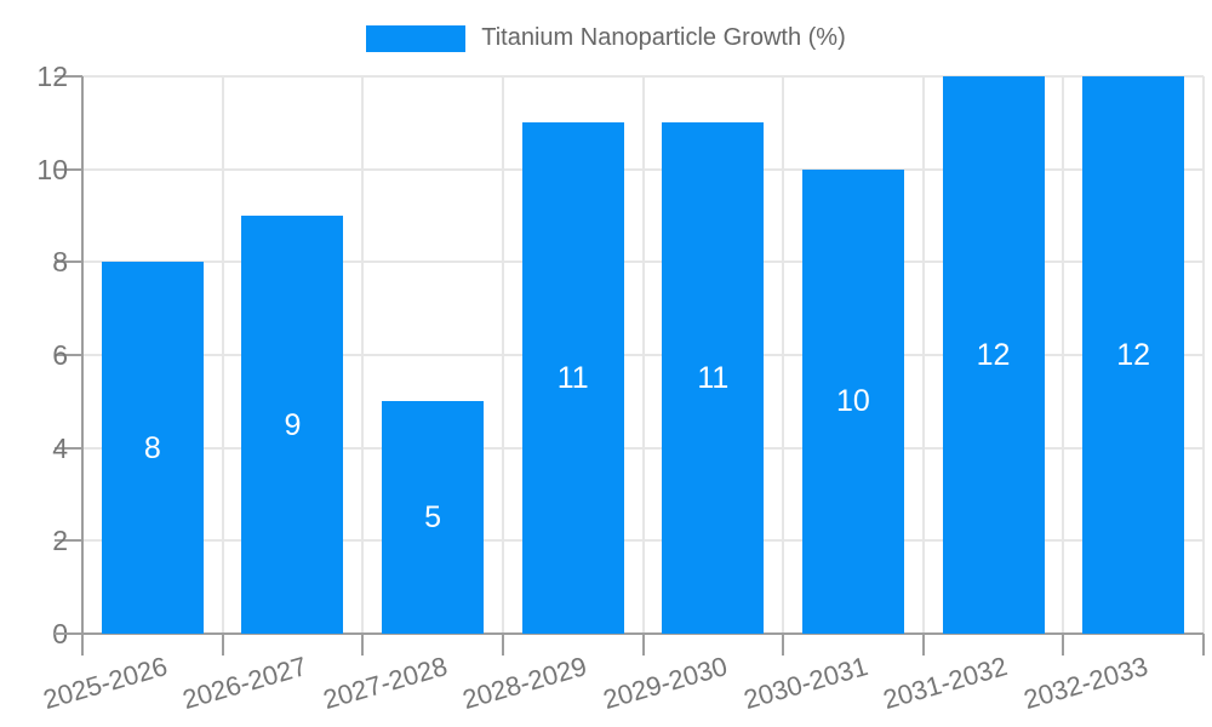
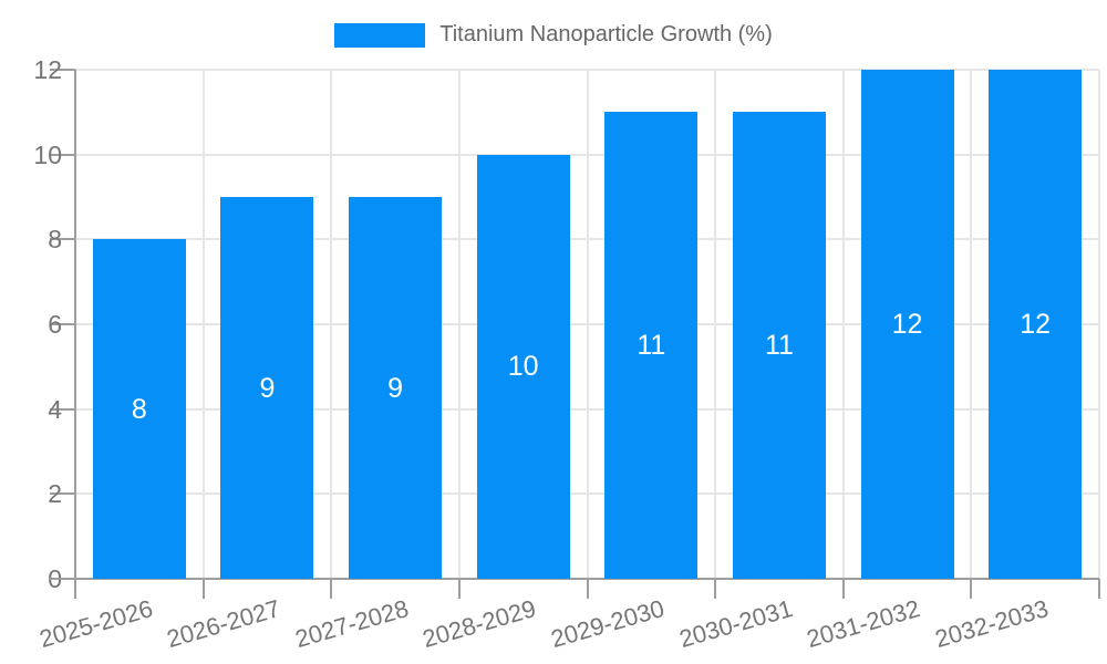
2027-2028: 5 -> 9
2028-2029: 11 -> 10
2030-2031: 10 -> 11
